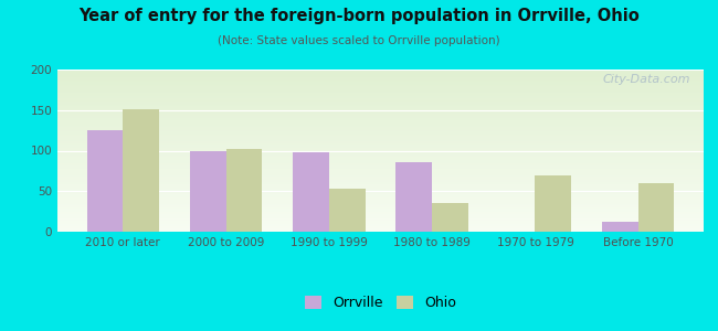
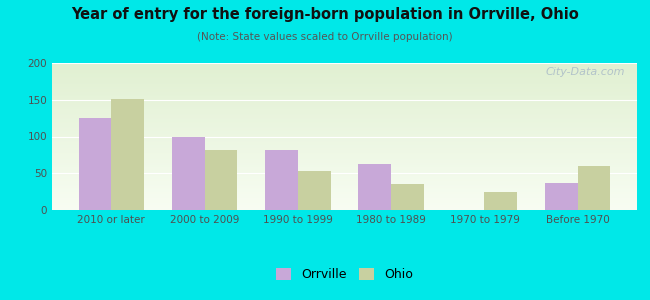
Ohio/2000 to 2009: 102 -> 82
Orrville/1990 to 1999: 98 -> 81
Orrville/1980 to 1989: 86 -> 62
Ohio/1970 to 1979: 70 -> 25
Orrville/Before 1970: 12 -> 37
